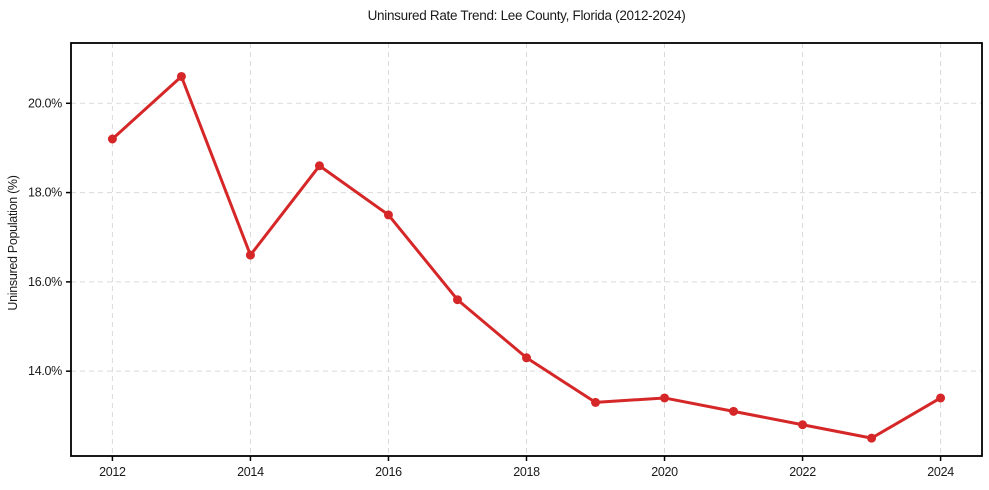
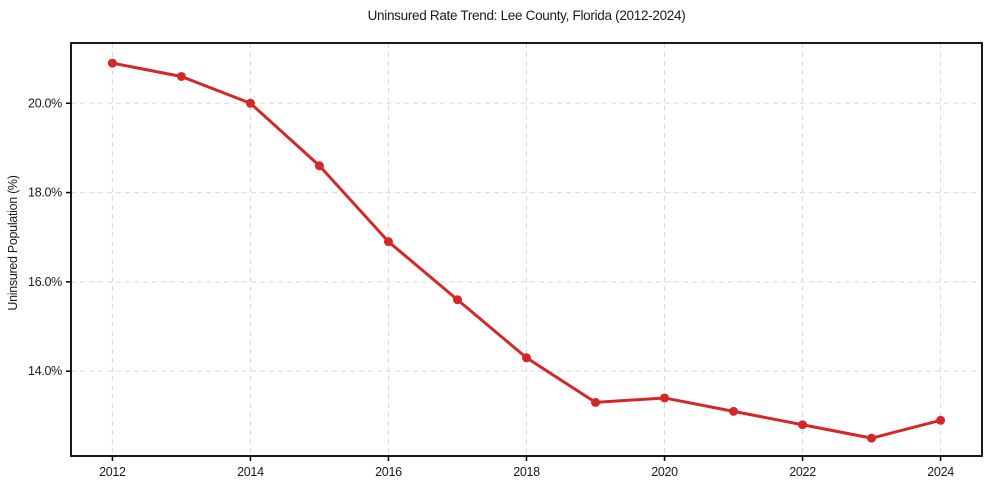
2012: 19.2% -> 20.9%
2014: 16.6% -> 20.0%
2016: 17.5% -> 16.9%
2024: 13.4% -> 12.9%
